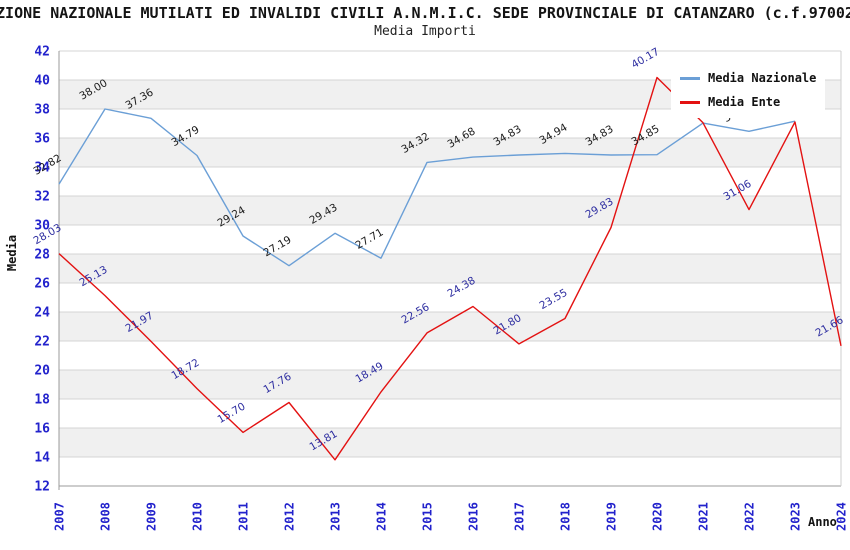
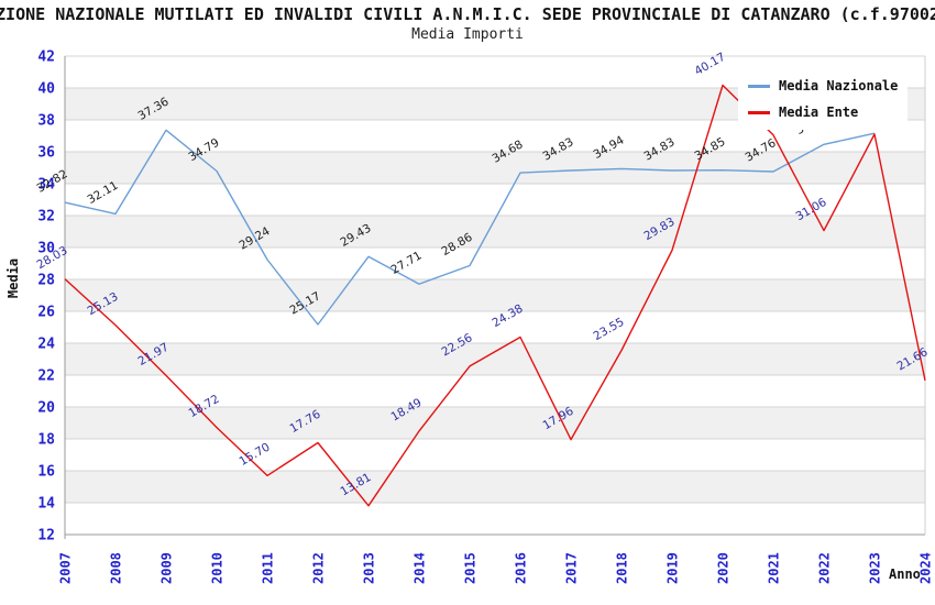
Media Nazionale/2008: 38.00 -> 32.11
Media Nazionale/2012: 27.19 -> 25.17
Media Nazionale/2015: 34.32 -> 28.86
Media Ente/2017: 21.80 -> 17.96
Media Nazionale/2021: 37.03 -> 34.76
